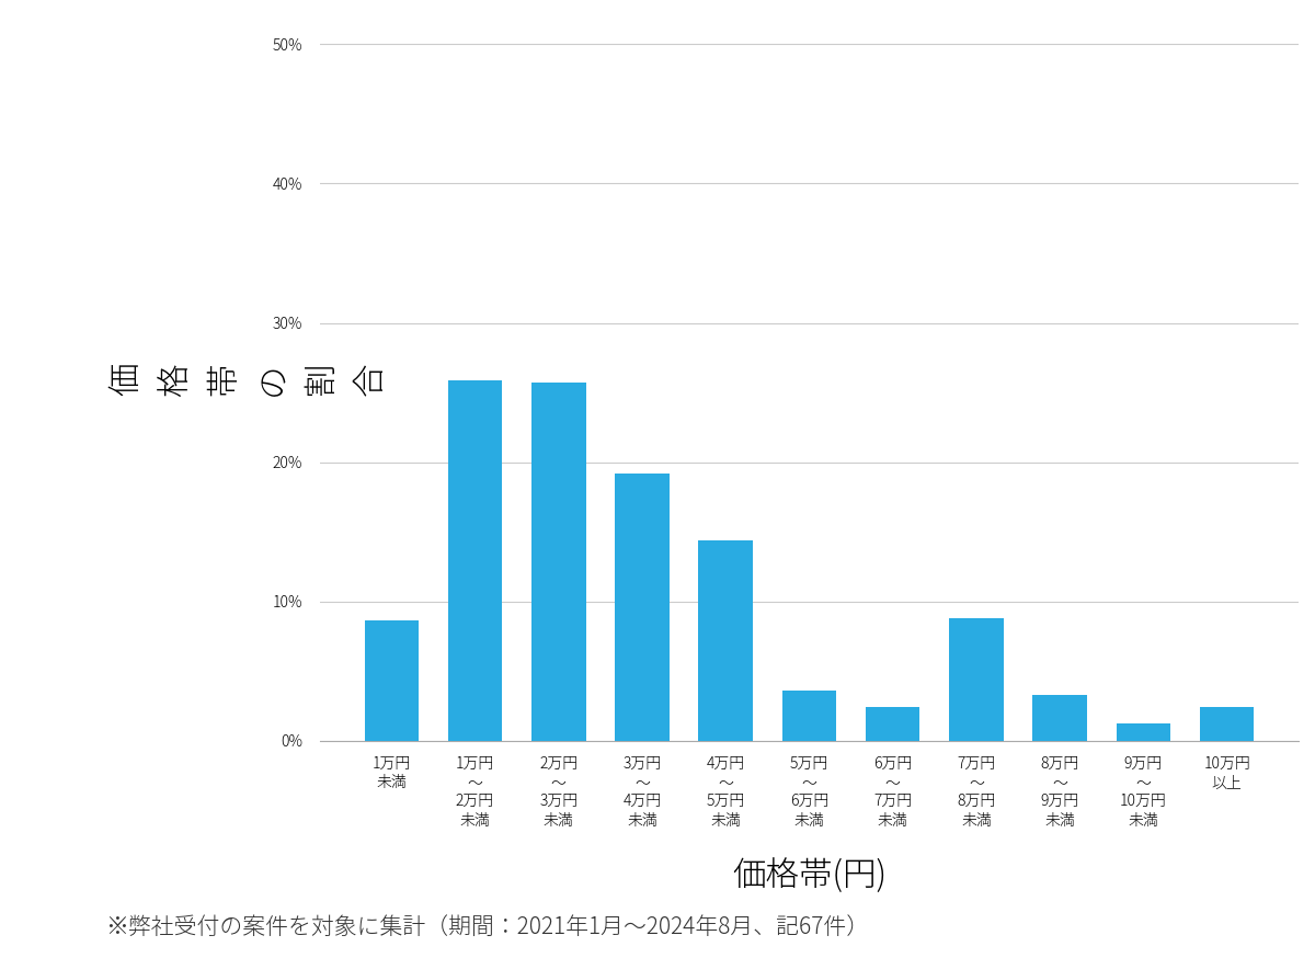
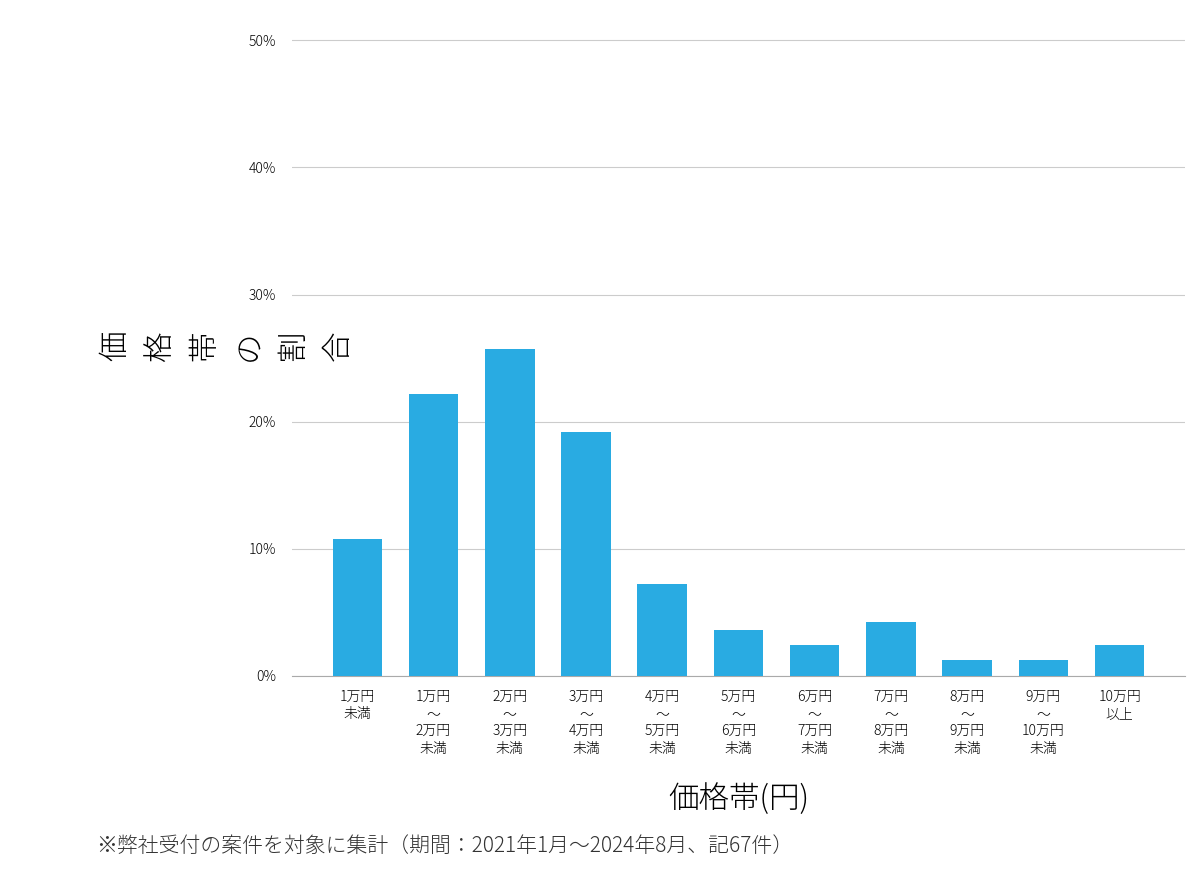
1万円 未満: 8.6% -> 10.8%
1万円 ～ 2万円 未満: 25.9% -> 22.2%
4万円 ～ 5万円 未満: 14.4% -> 7.2%
7万円 ～ 8万円 未満: 8.8% -> 4.2%
8万円 ～ 9万円 未満: 3.3% -> 1.2%
